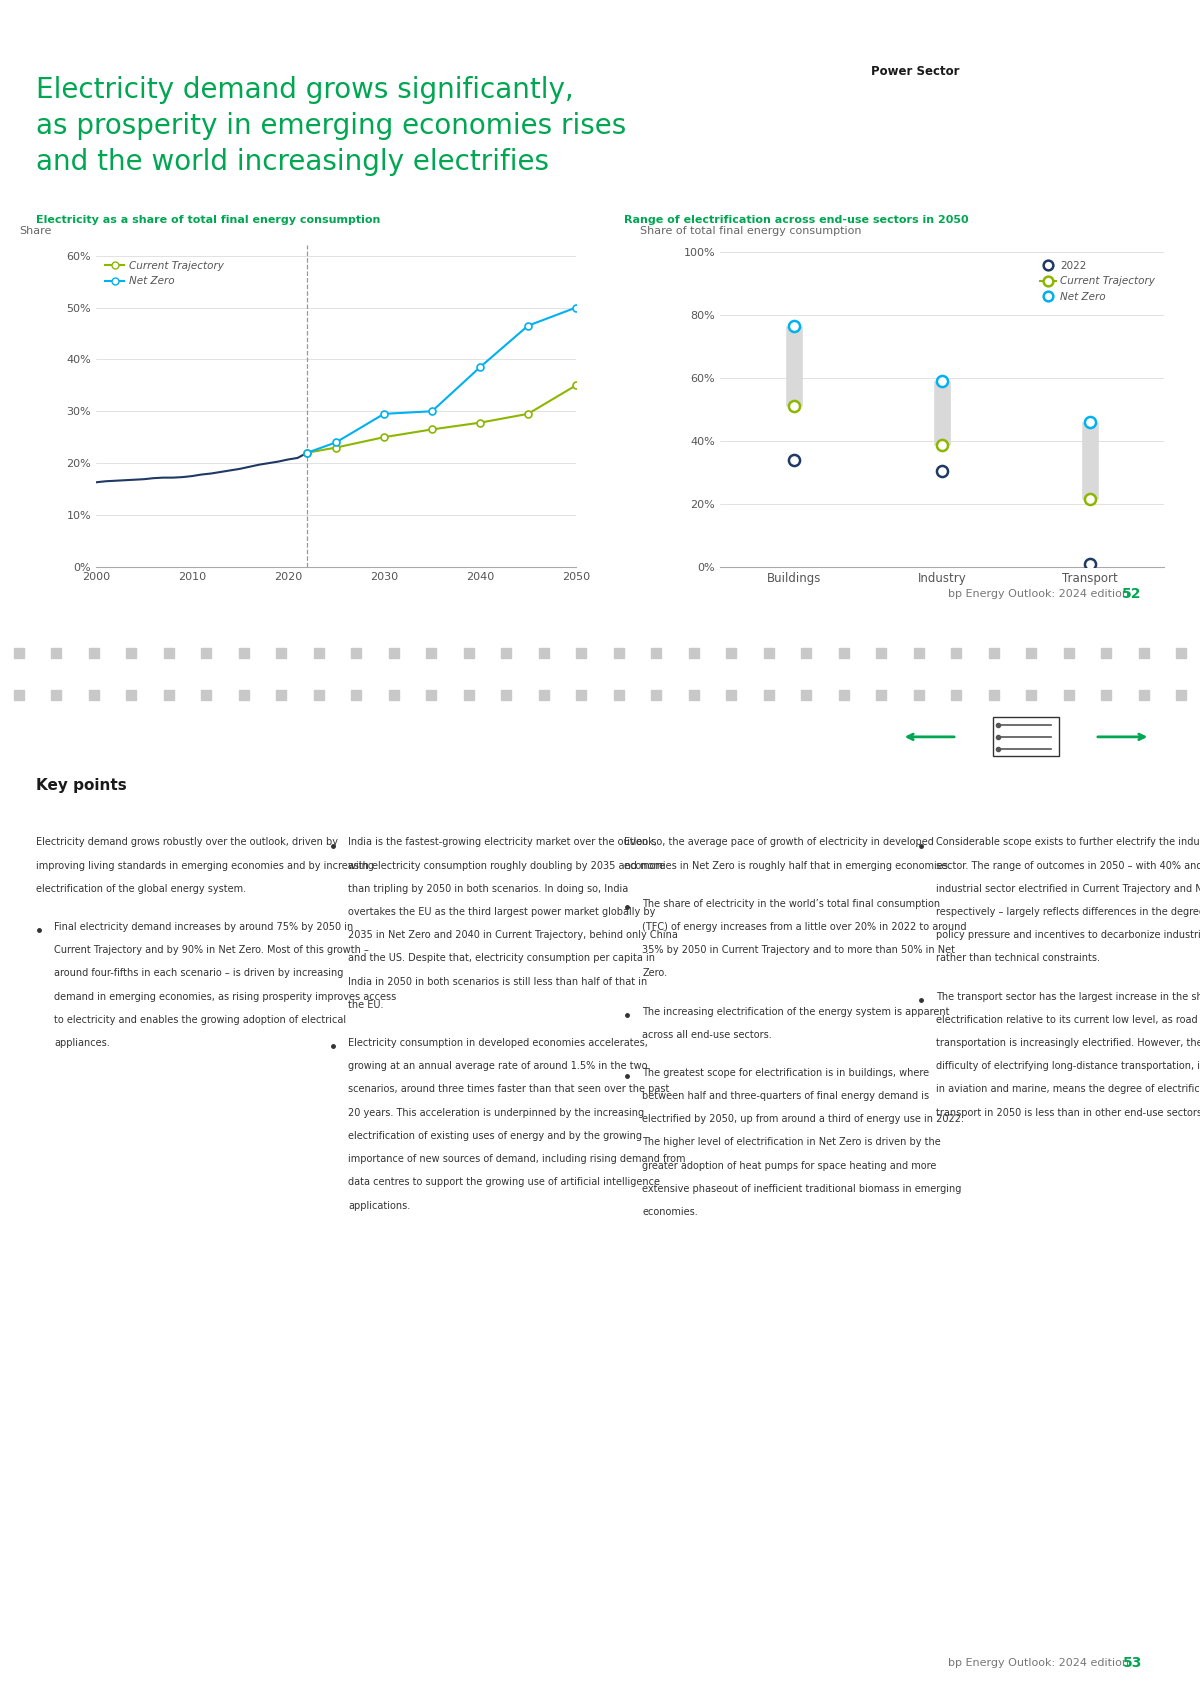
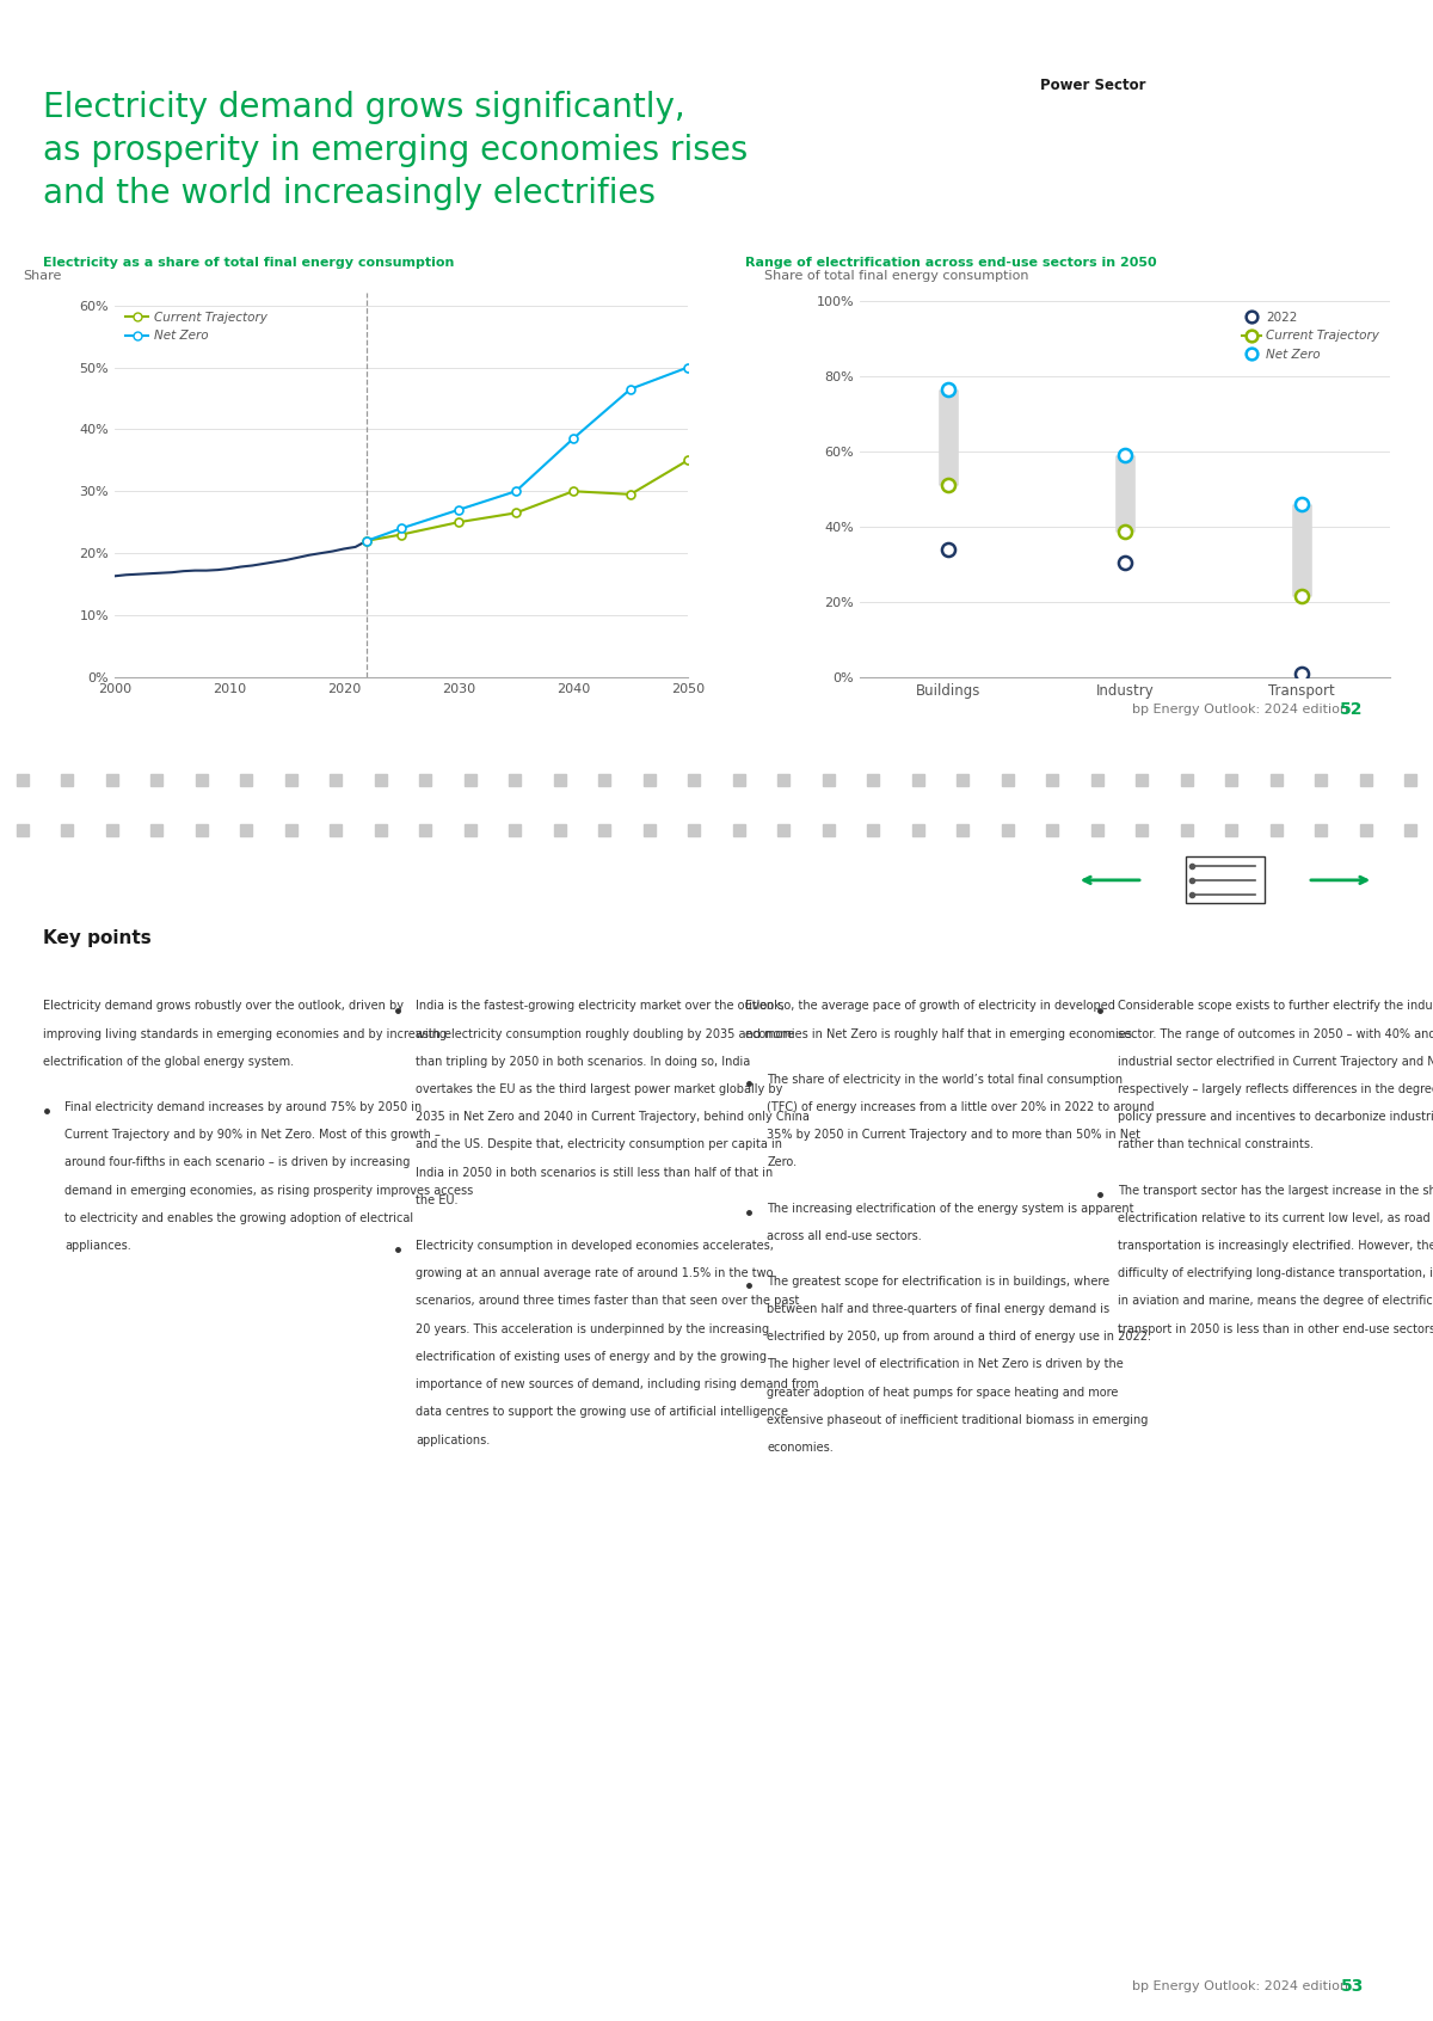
Net Zero/2030: 29.5% -> 27.0%
Current Trajectory/2040: 27.8% -> 30.0%
